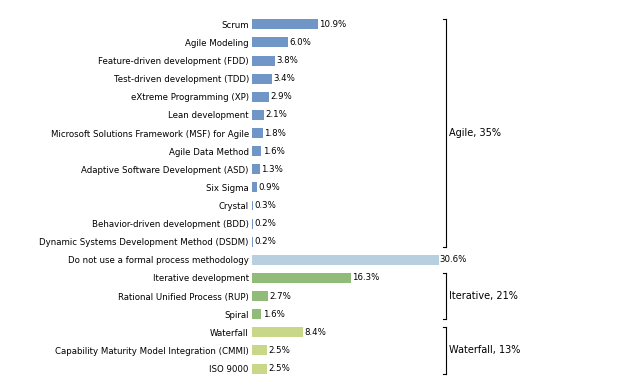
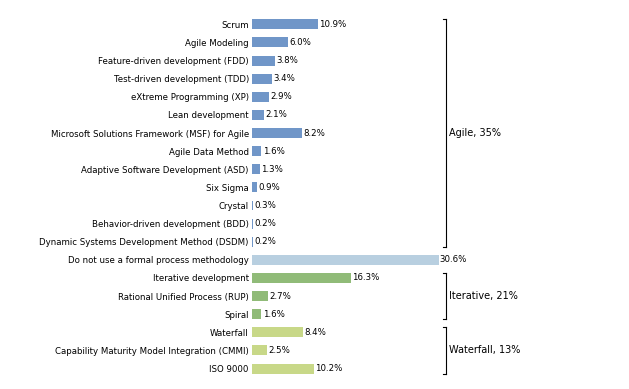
Microsoft Solutions Framework (MSF) for Agile: 1.8% -> 8.2%
ISO 9000: 2.5% -> 10.2%
